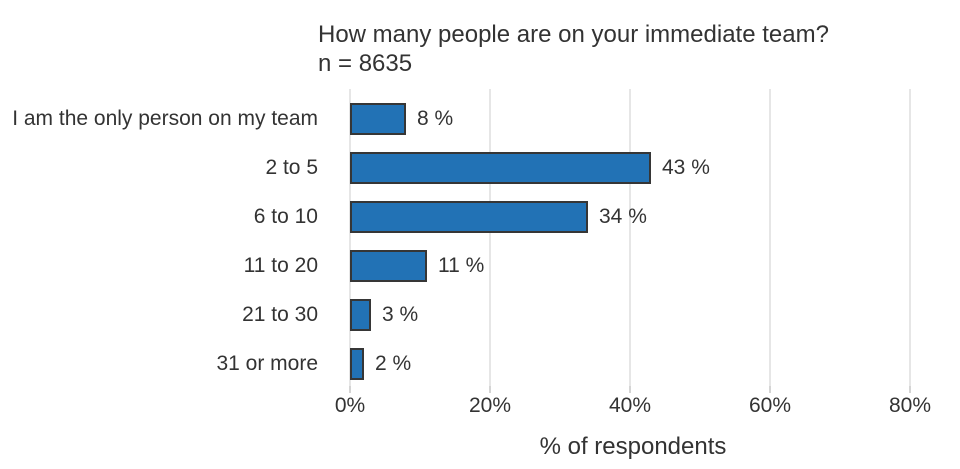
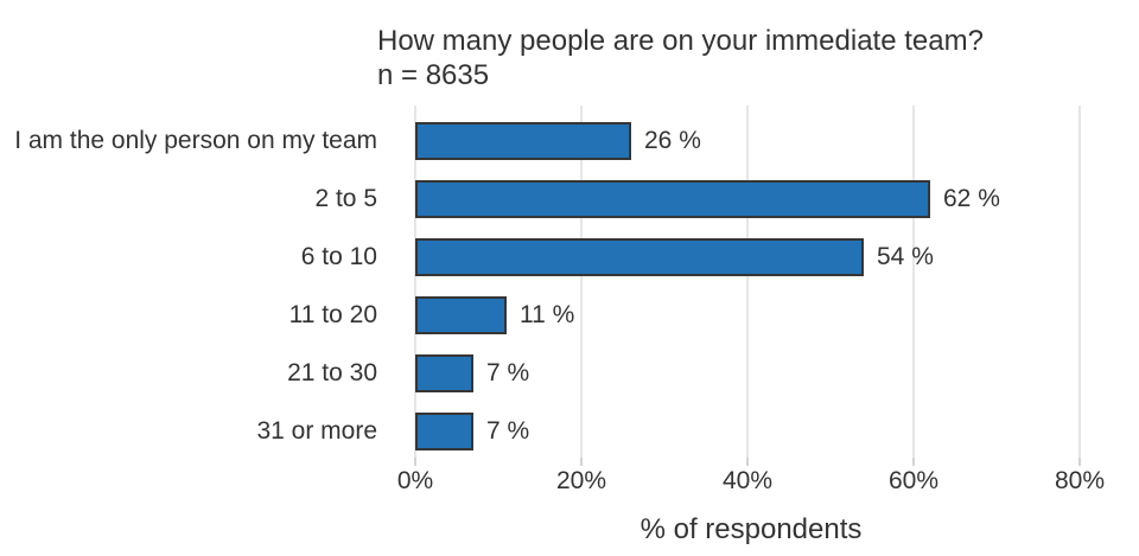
I am the only person on my team: 8 -> 26
2 to 5: 43 -> 62
6 to 10: 34 -> 54
21 to 30: 3 -> 7
31 or more: 2 -> 7
